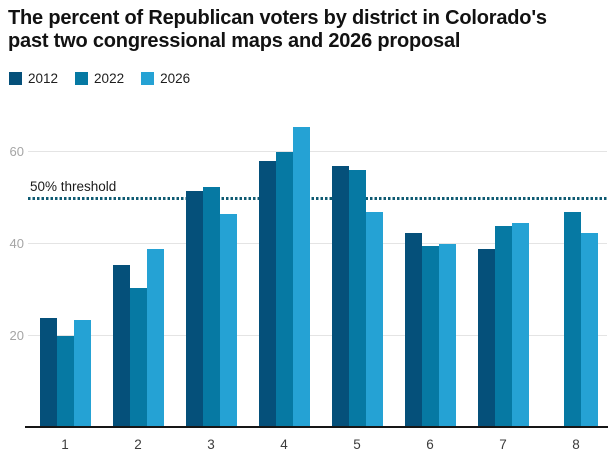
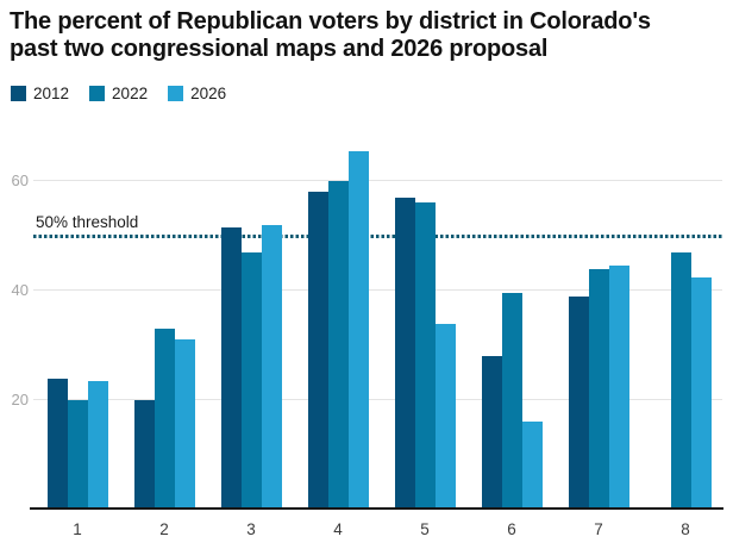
2012/2: 36 -> 20
2022/2: 30 -> 33
2026/2: 39 -> 31
2022/3: 52 -> 47
2026/3: 46 -> 52
2026/5: 47 -> 34
2012/6: 42 -> 28
2026/6: 40 -> 16
